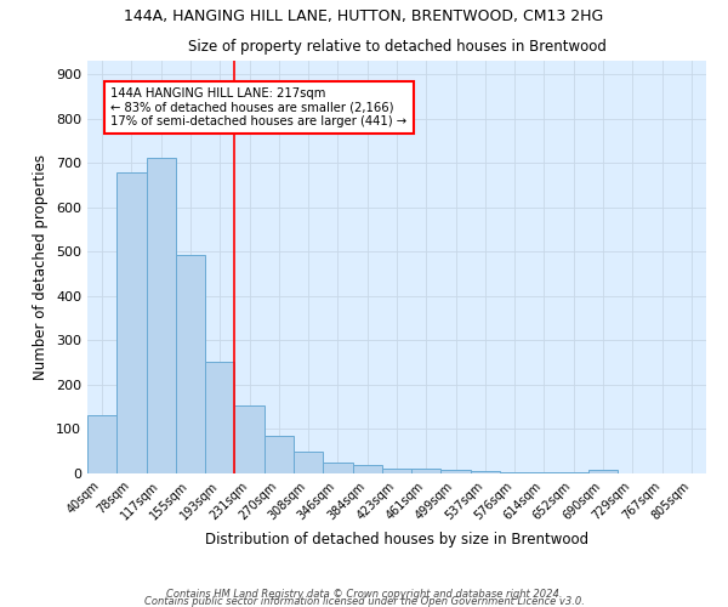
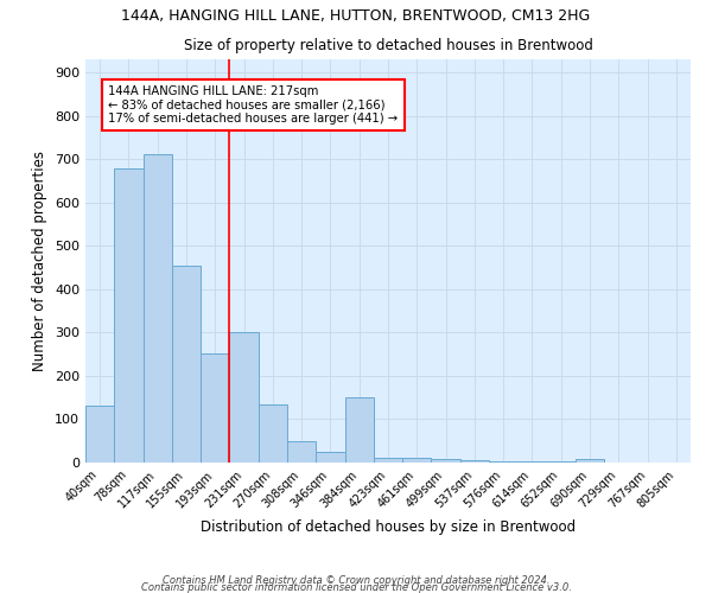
155sqm: 492 -> 455
231sqm: 152 -> 300
270sqm: 84 -> 135
384sqm: 20 -> 150
